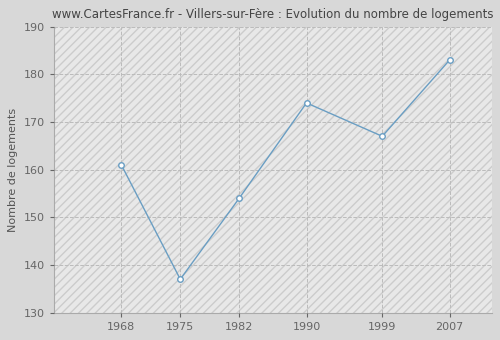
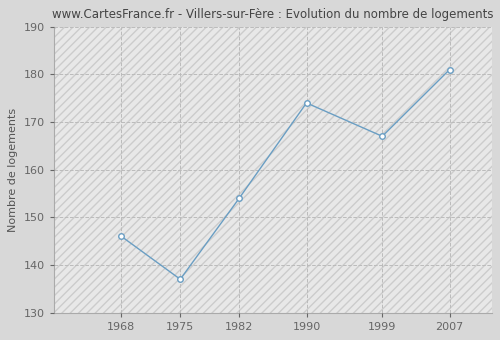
1968: 161 -> 146
2007: 183 -> 181
